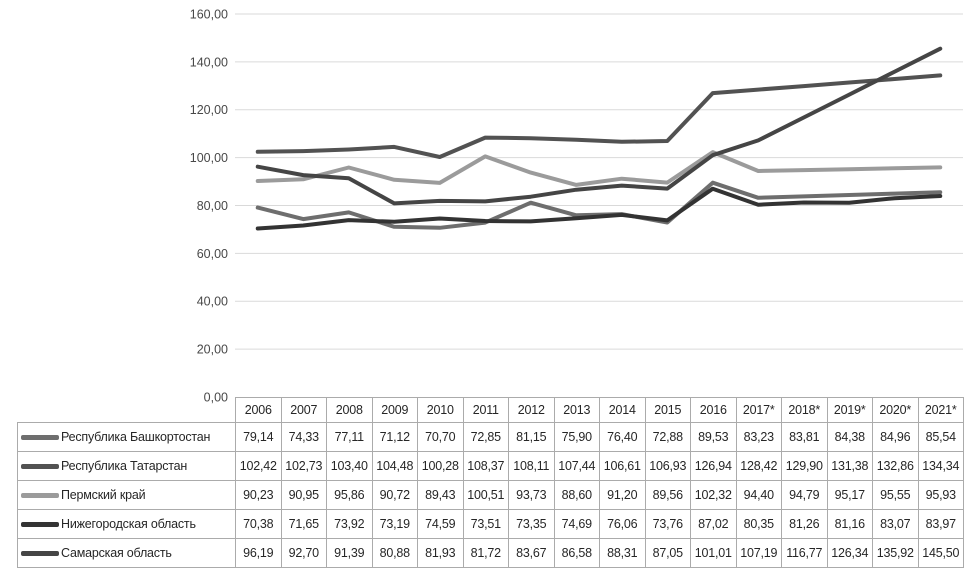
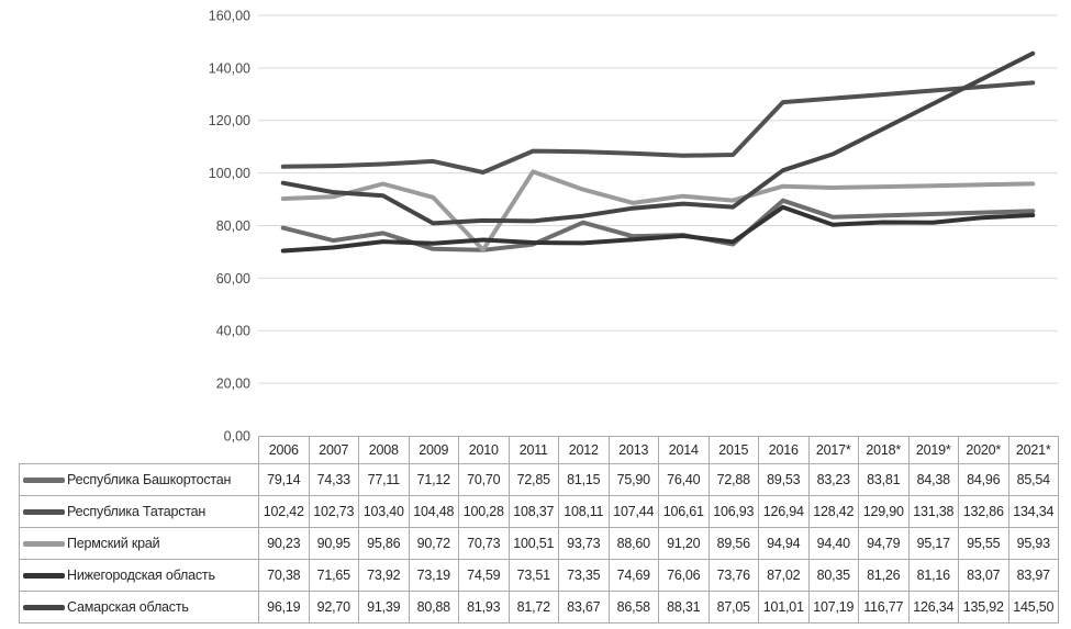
Пермский край/2010: 89,43 -> 70,73
Пермский край/2016: 102,32 -> 94,94
